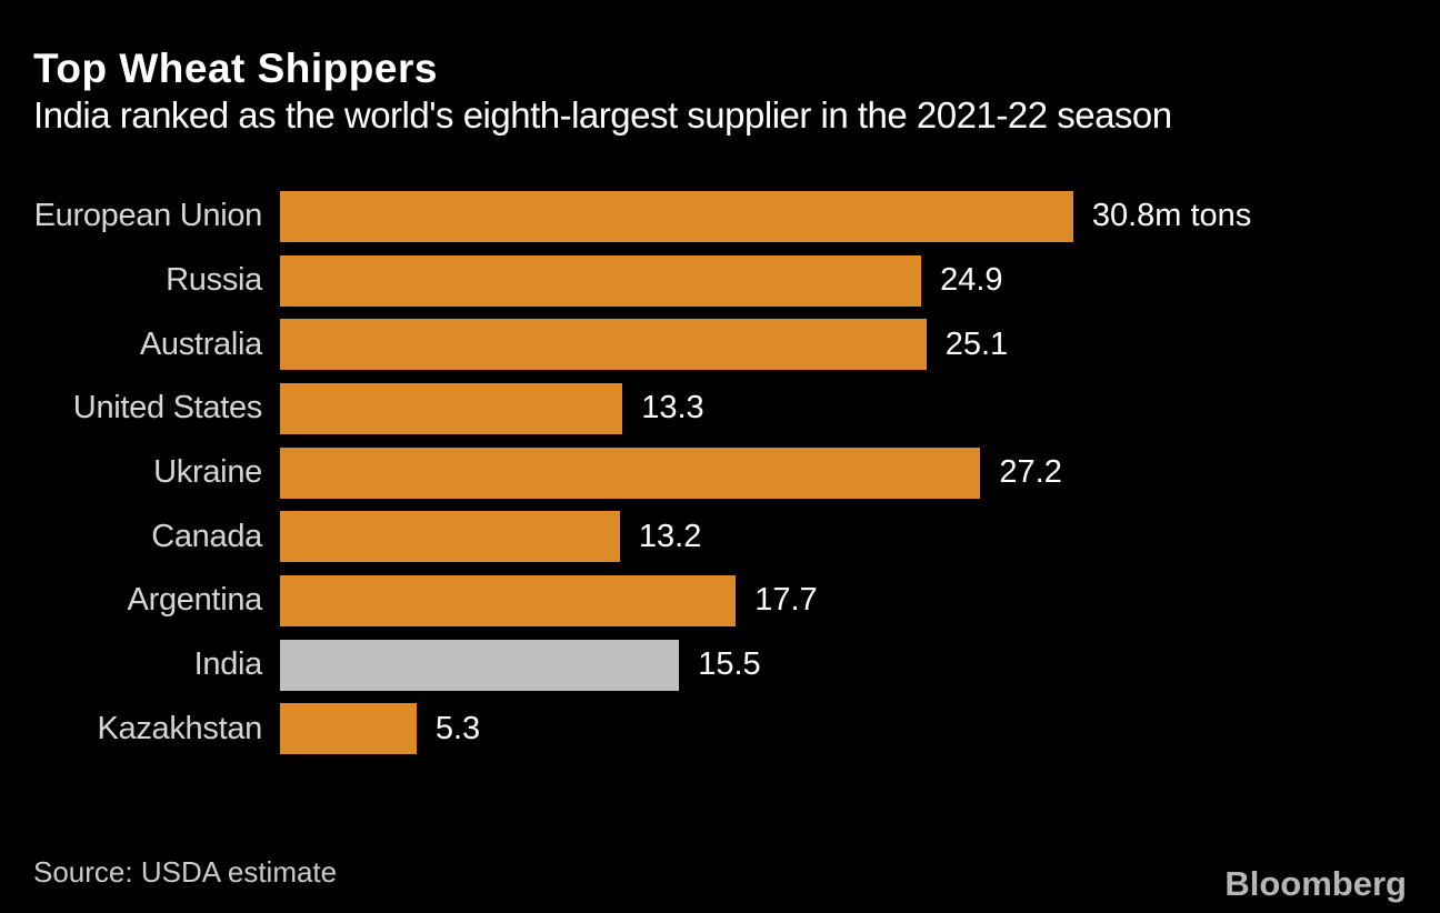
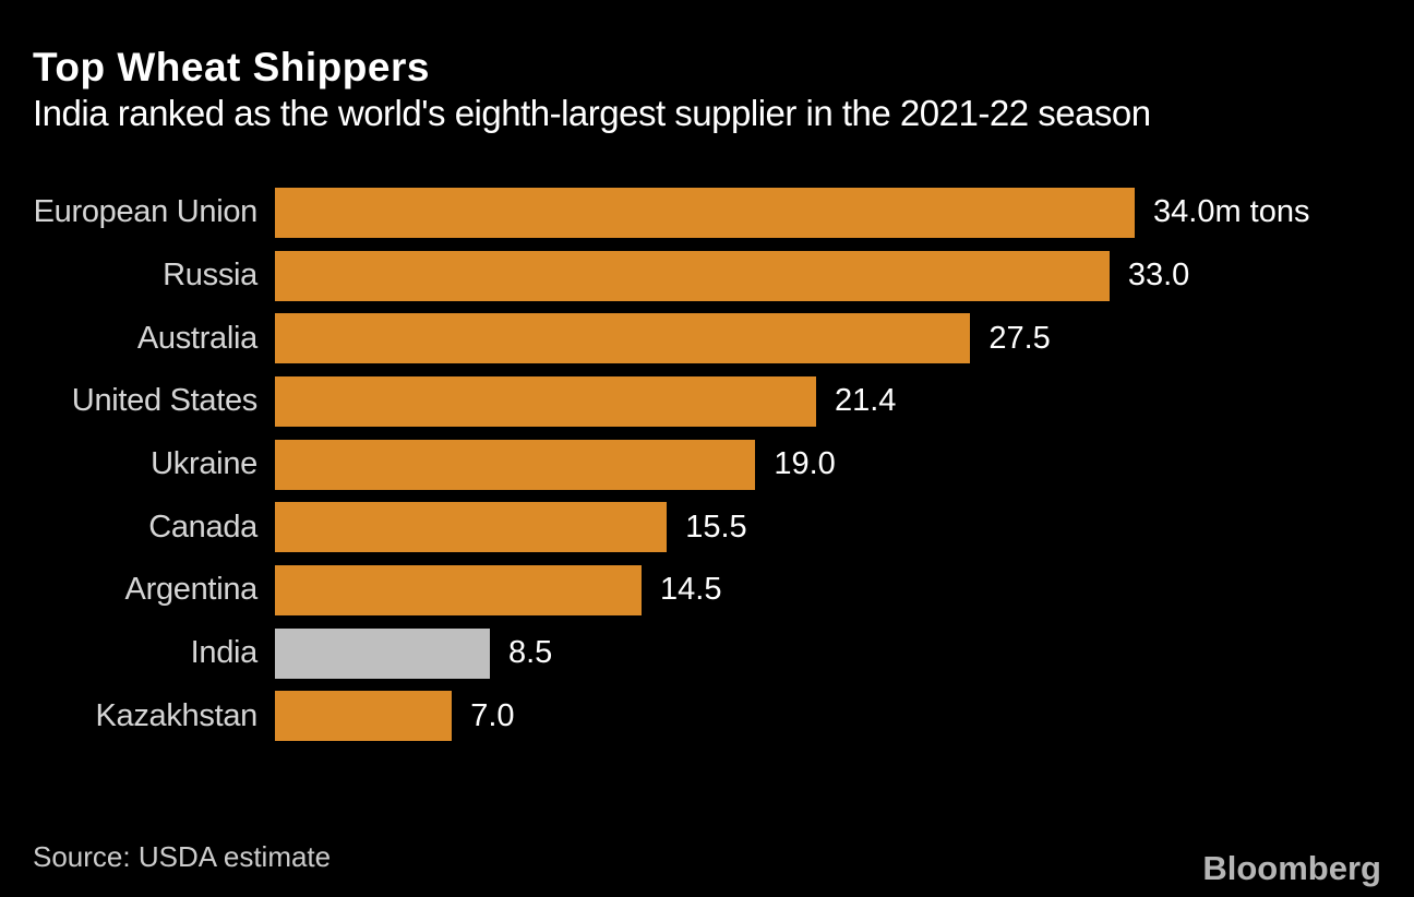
European Union: 30.8m -> 34.0m
Russia: 24.9 -> 33.0
Australia: 25.1 -> 27.5
United States: 13.3 -> 21.4
Ukraine: 27.2 -> 19.0
Canada: 13.2 -> 15.5
Argentina: 17.7 -> 14.5
India: 15.5 -> 8.5
Kazakhstan: 5.3 -> 7.0
